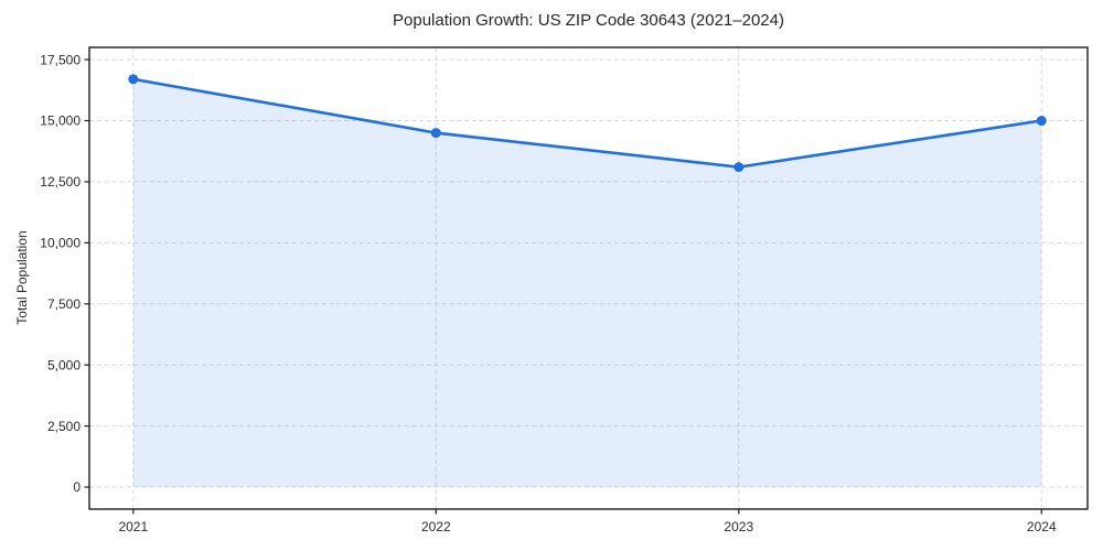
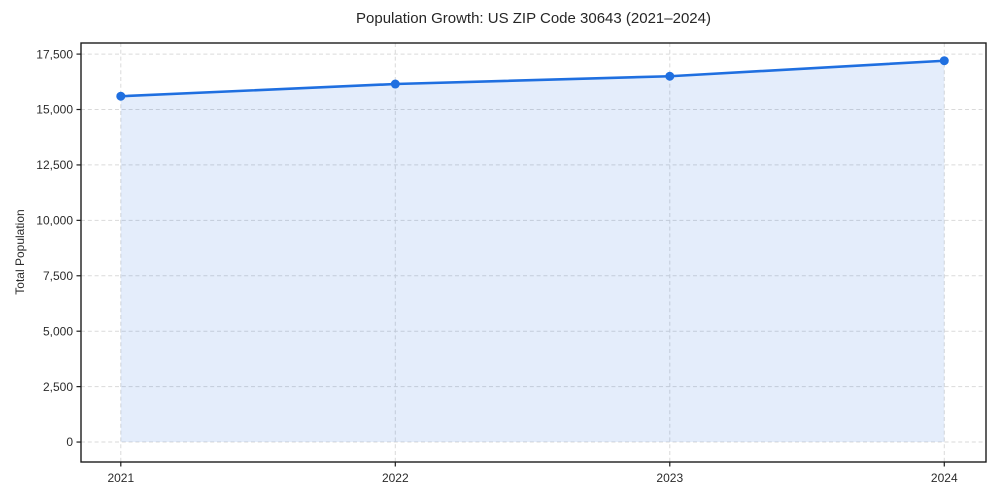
2021: 16700 -> 15600
2022: 14500 -> 16200
2023: 13100 -> 16500
2024: 15000 -> 17200
